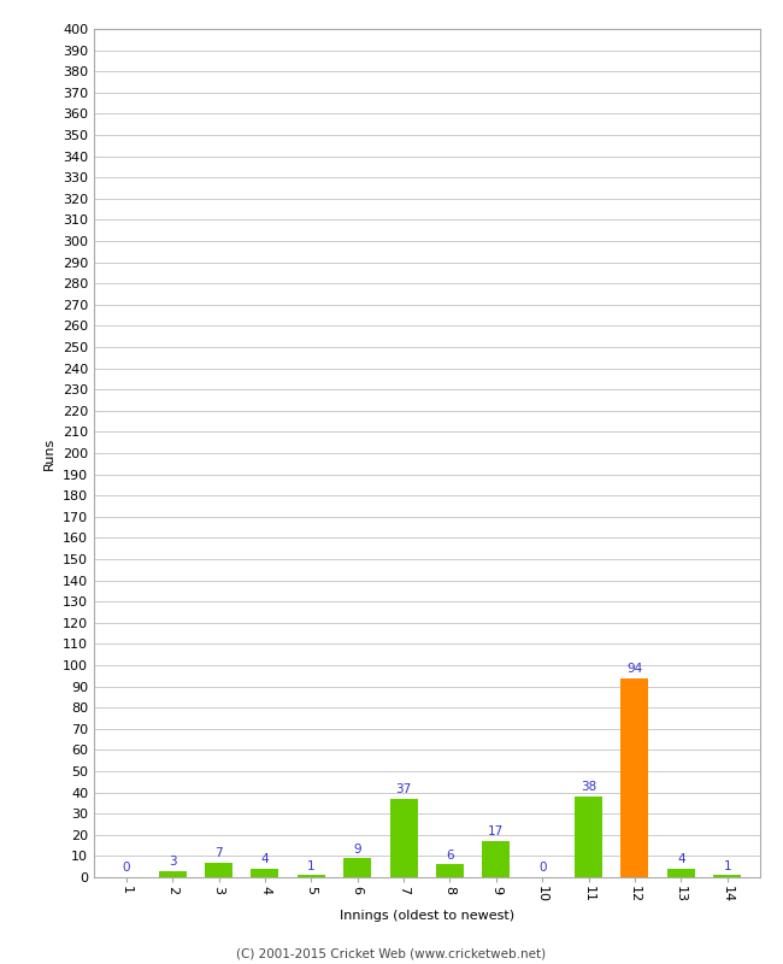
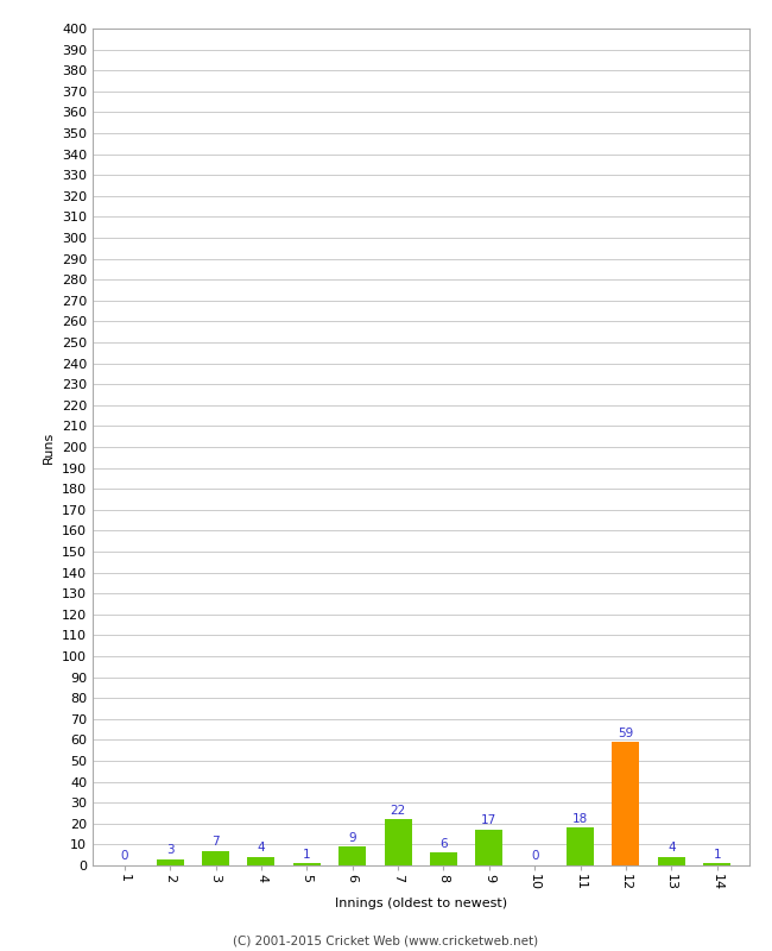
7: 37 -> 22
11: 38 -> 18
12: 94 -> 59
